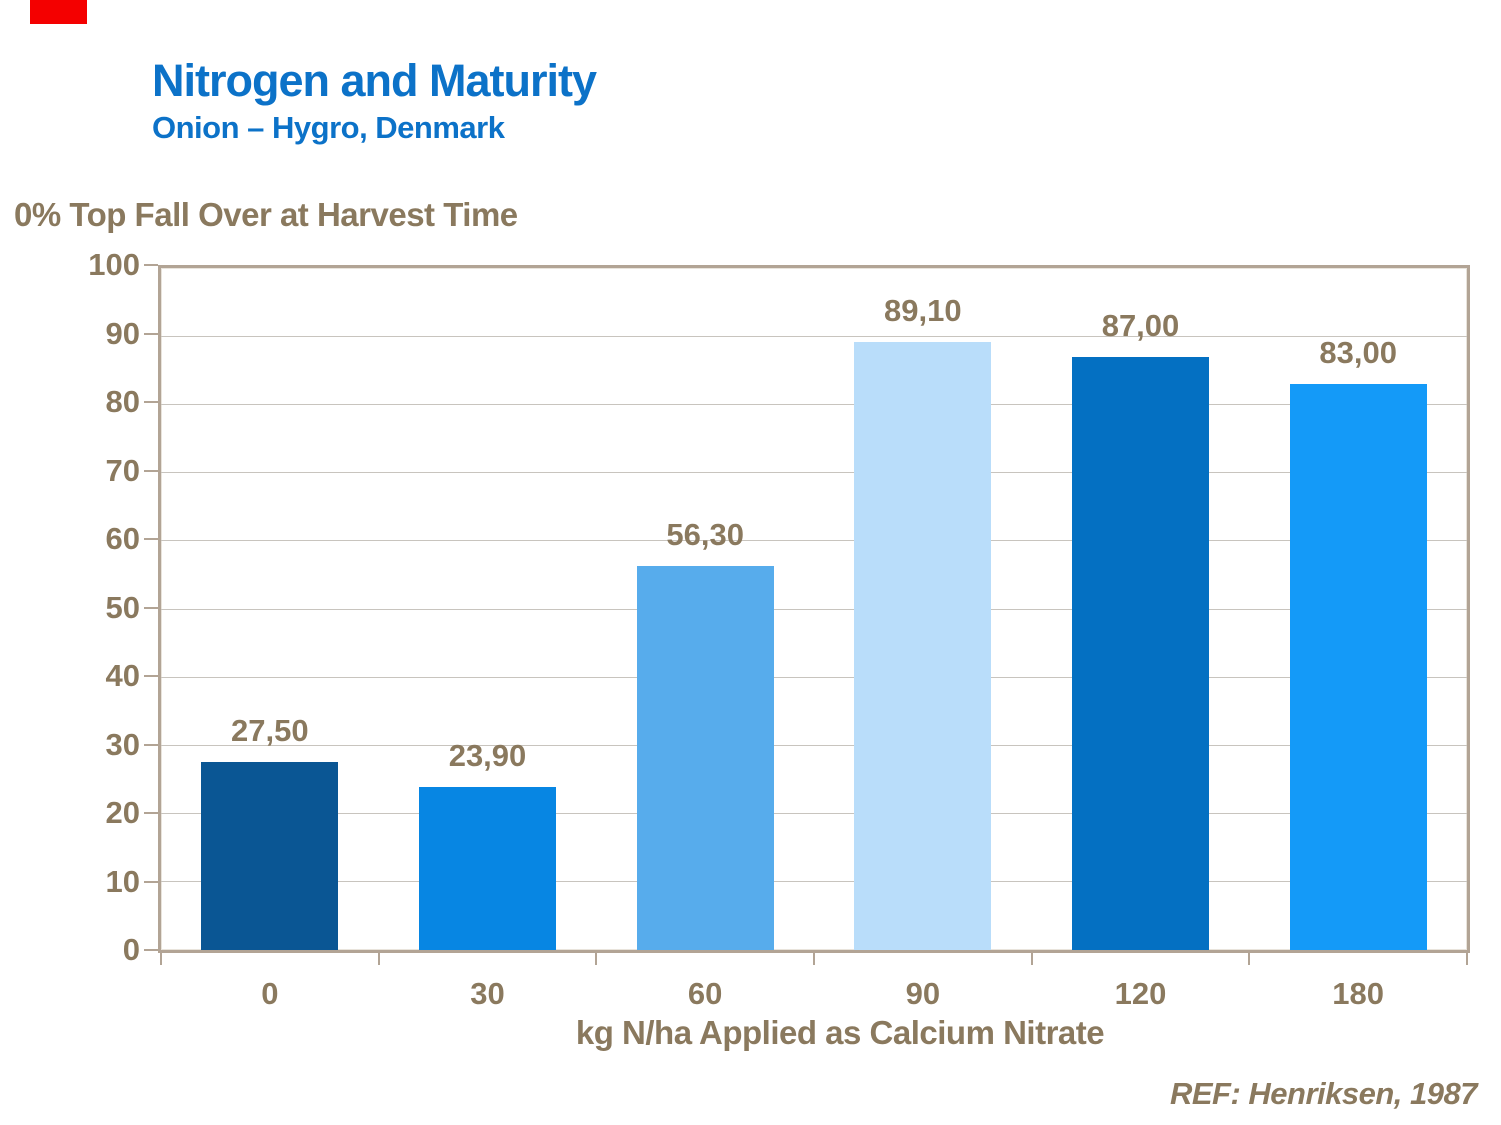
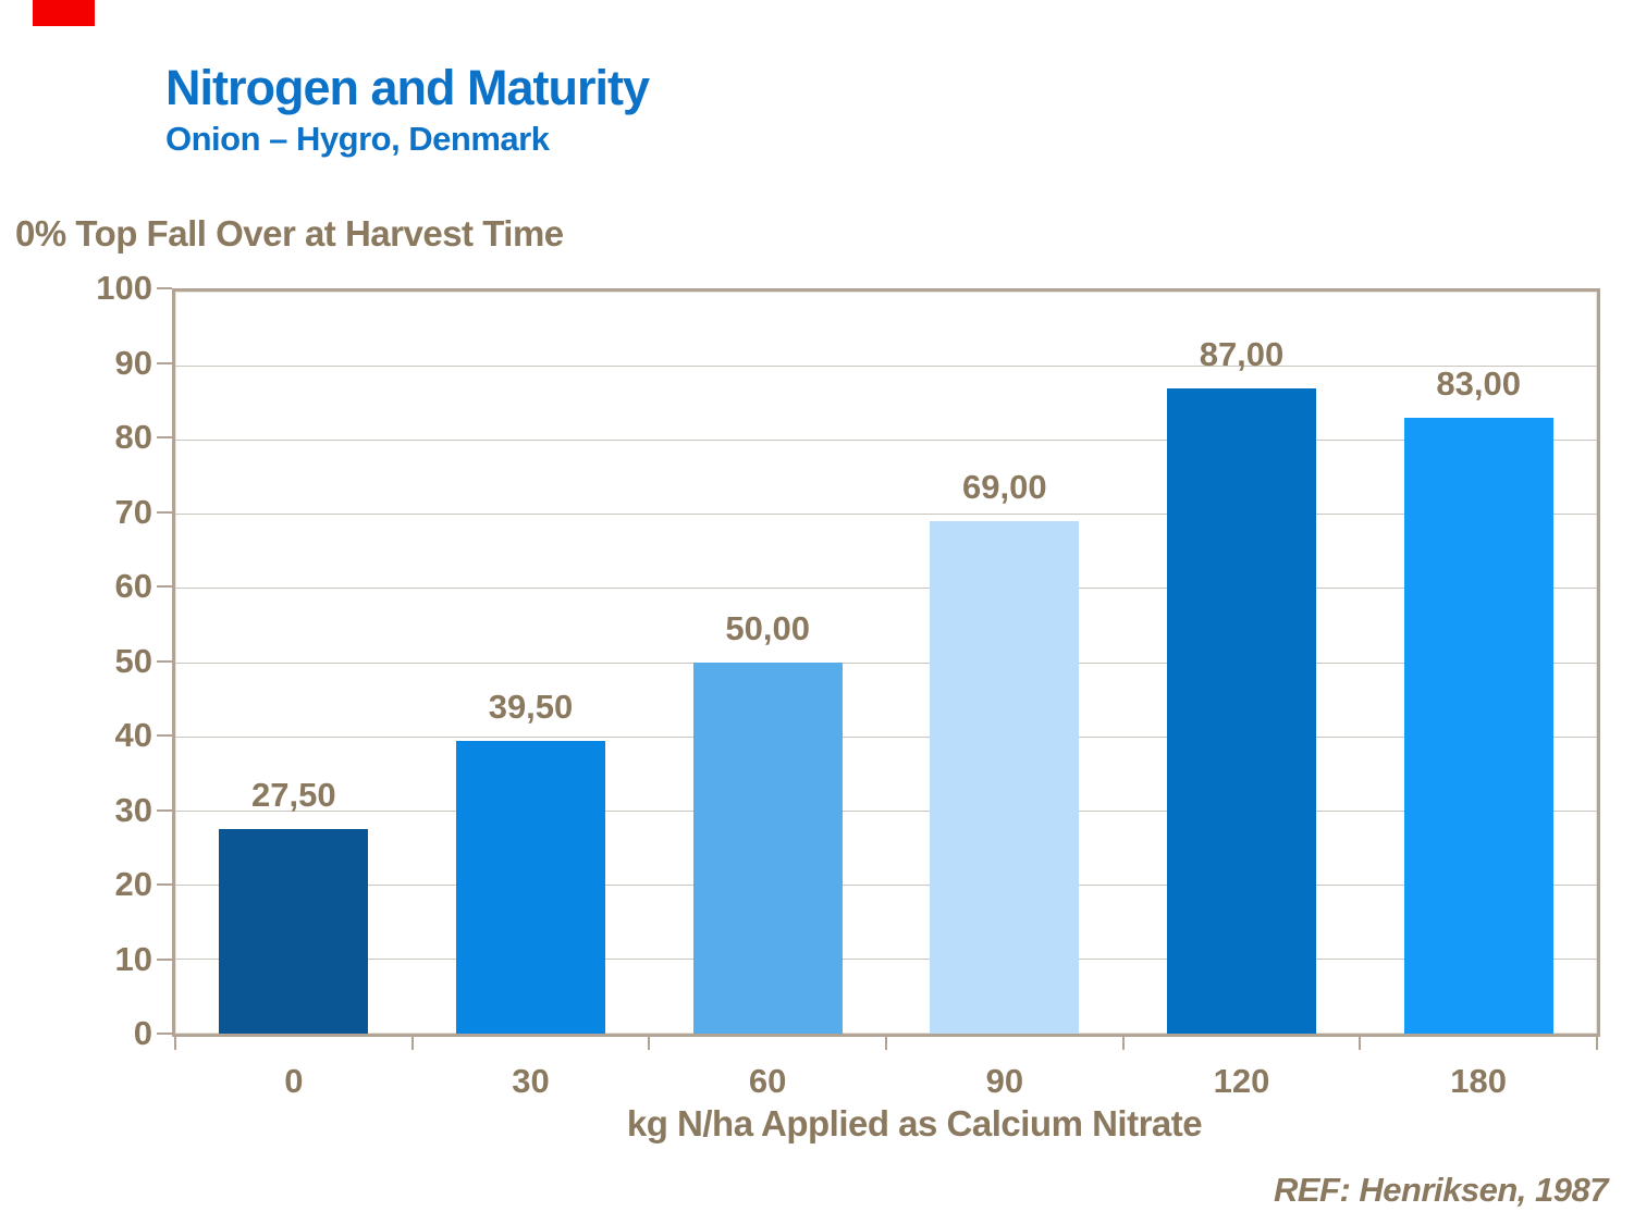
30: 23,90 -> 39,50
60: 56,30 -> 50,00
90: 89,10 -> 69,00
